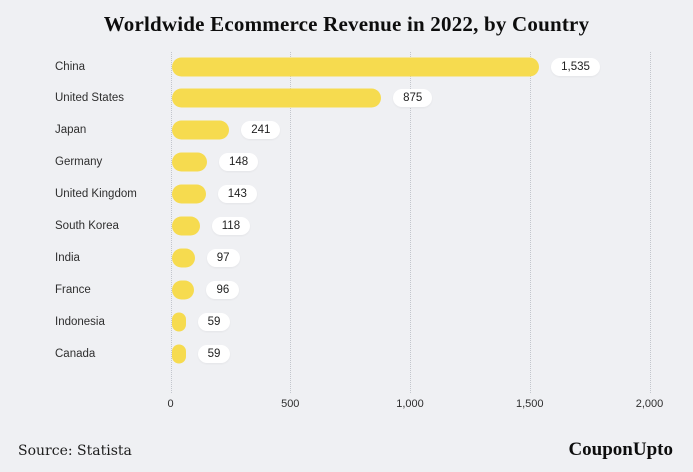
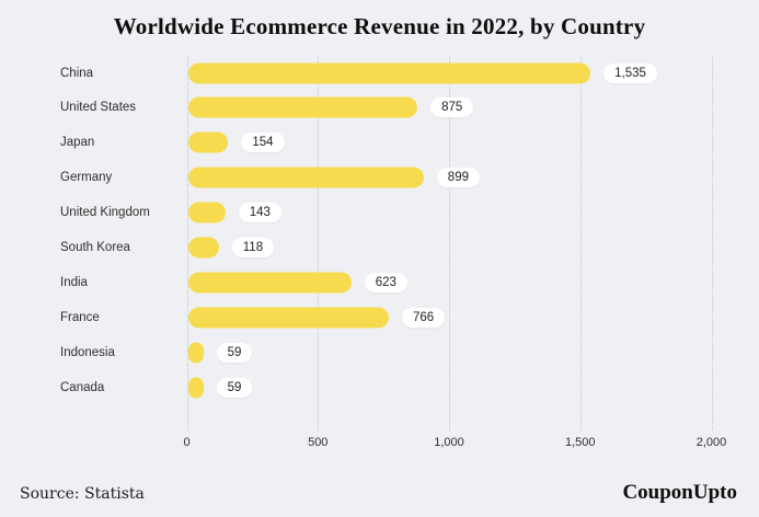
Japan: 241 -> 154
Germany: 148 -> 899
India: 97 -> 623
France: 96 -> 766
